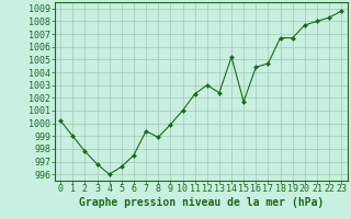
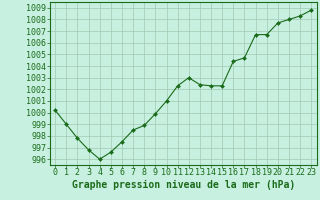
7: 999.4 -> 998.5
14: 1005.2 -> 1002.3
15: 1001.7 -> 1002.3
